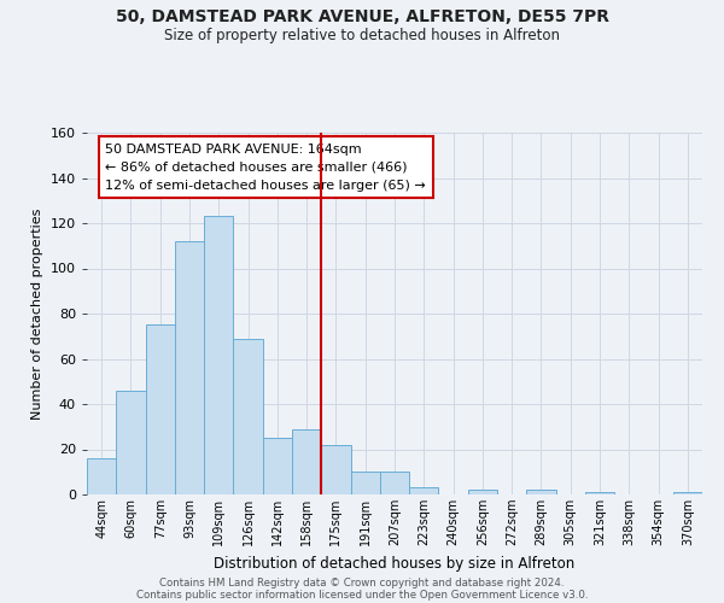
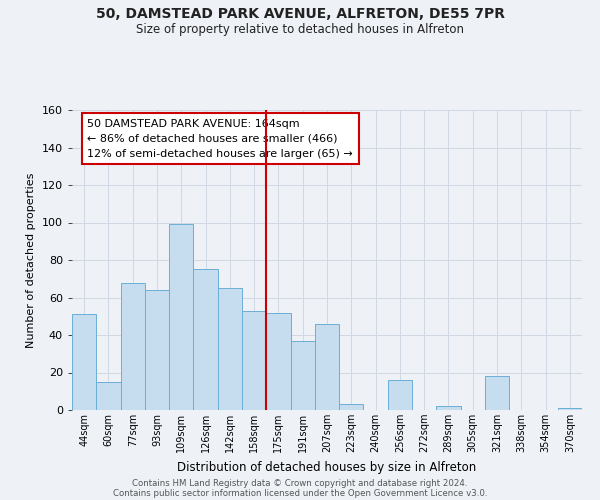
44sqm: 16 -> 51
60sqm: 46 -> 15
77sqm: 75 -> 68
93sqm: 112 -> 64
109sqm: 123 -> 99
126sqm: 69 -> 75
142sqm: 25 -> 65
158sqm: 29 -> 53
175sqm: 22 -> 52
191sqm: 10 -> 37
207sqm: 10 -> 46
256sqm: 2 -> 16
321sqm: 1 -> 18
